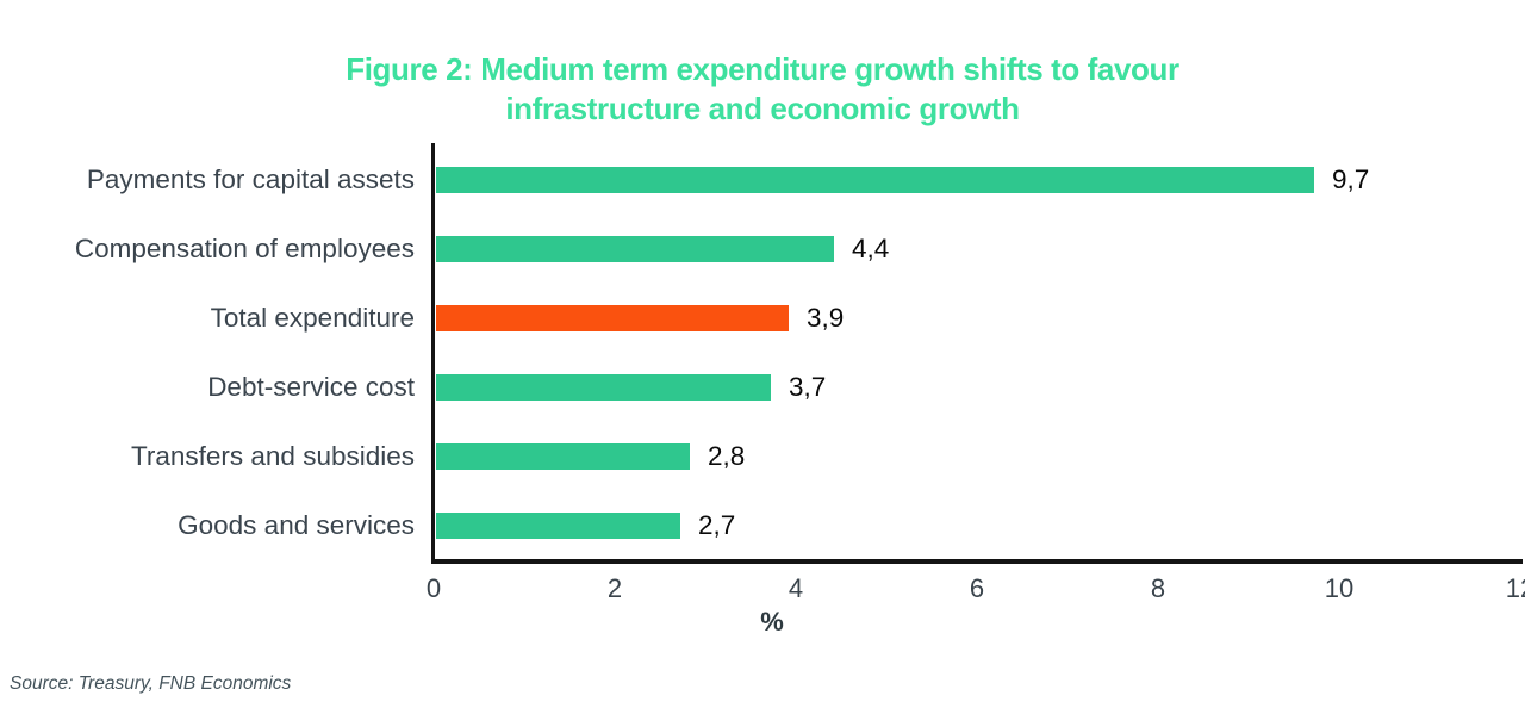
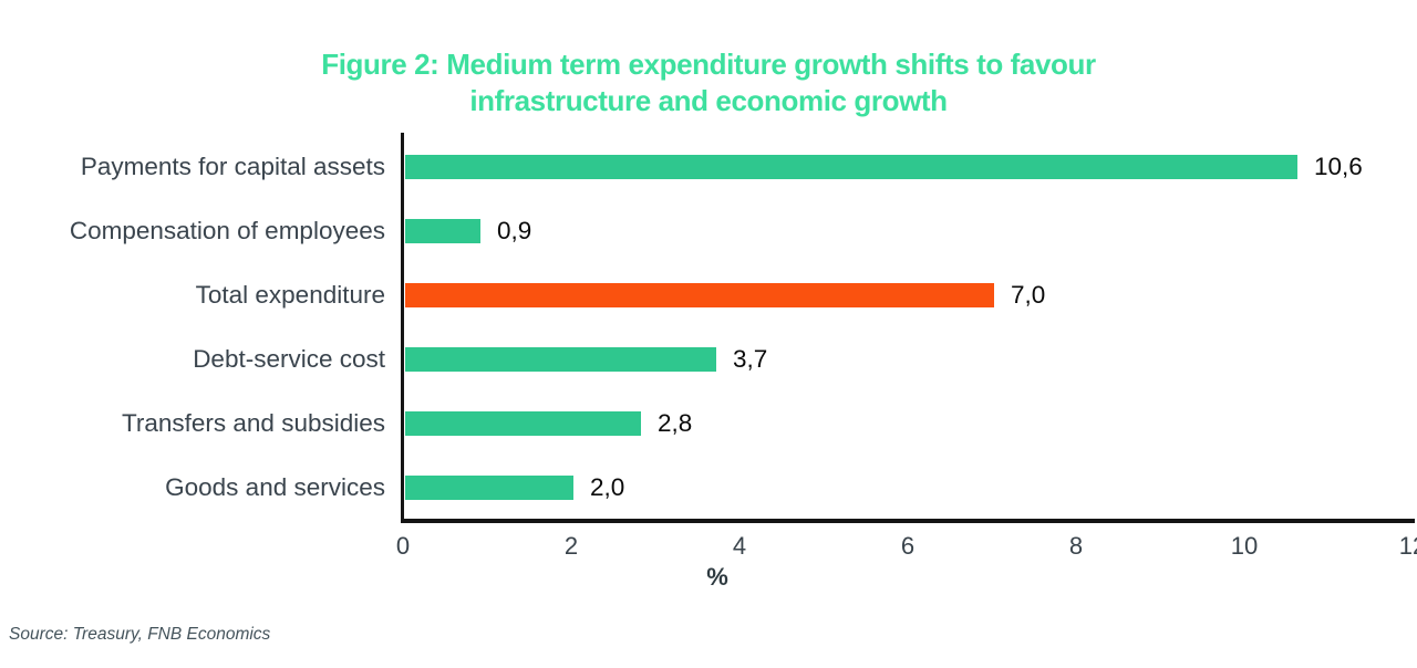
Payments for capital assets: 9,7 -> 10,6
Compensation of employees: 4,4 -> 0,9
Total expenditure: 3,9 -> 7,0
Goods and services: 2,7 -> 2,0
